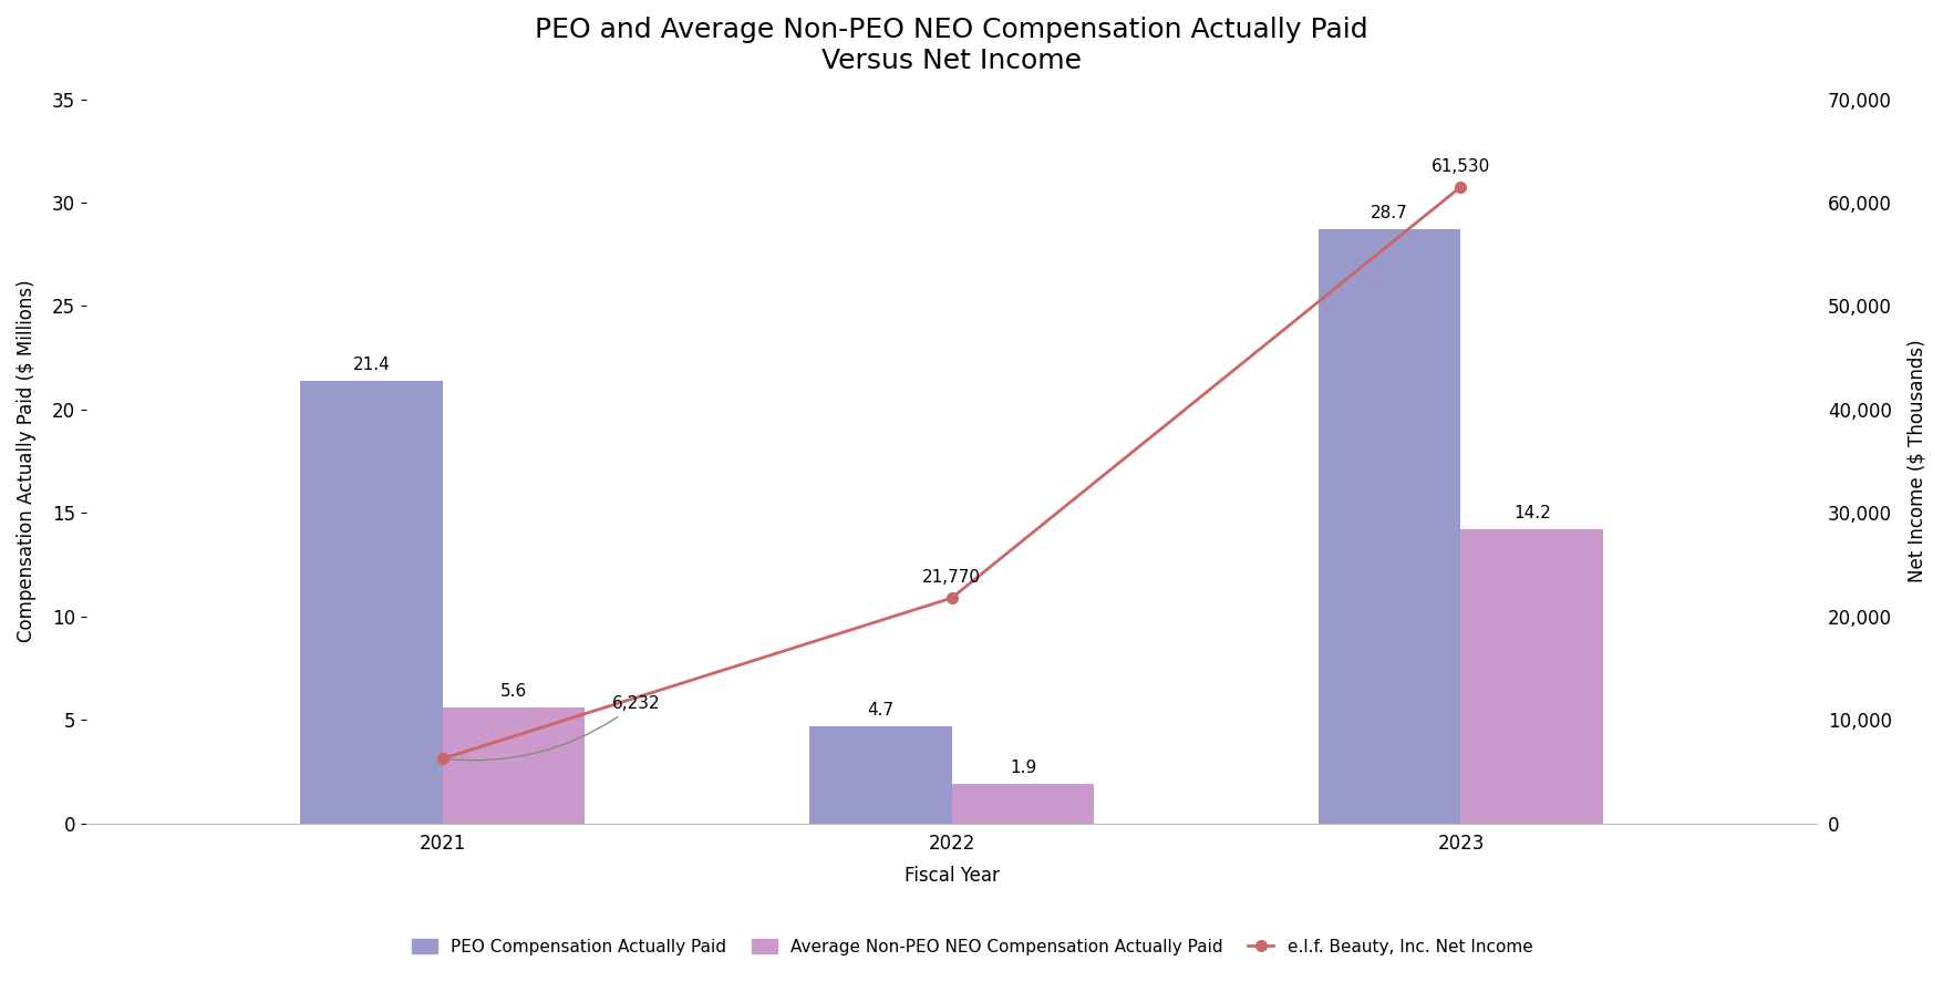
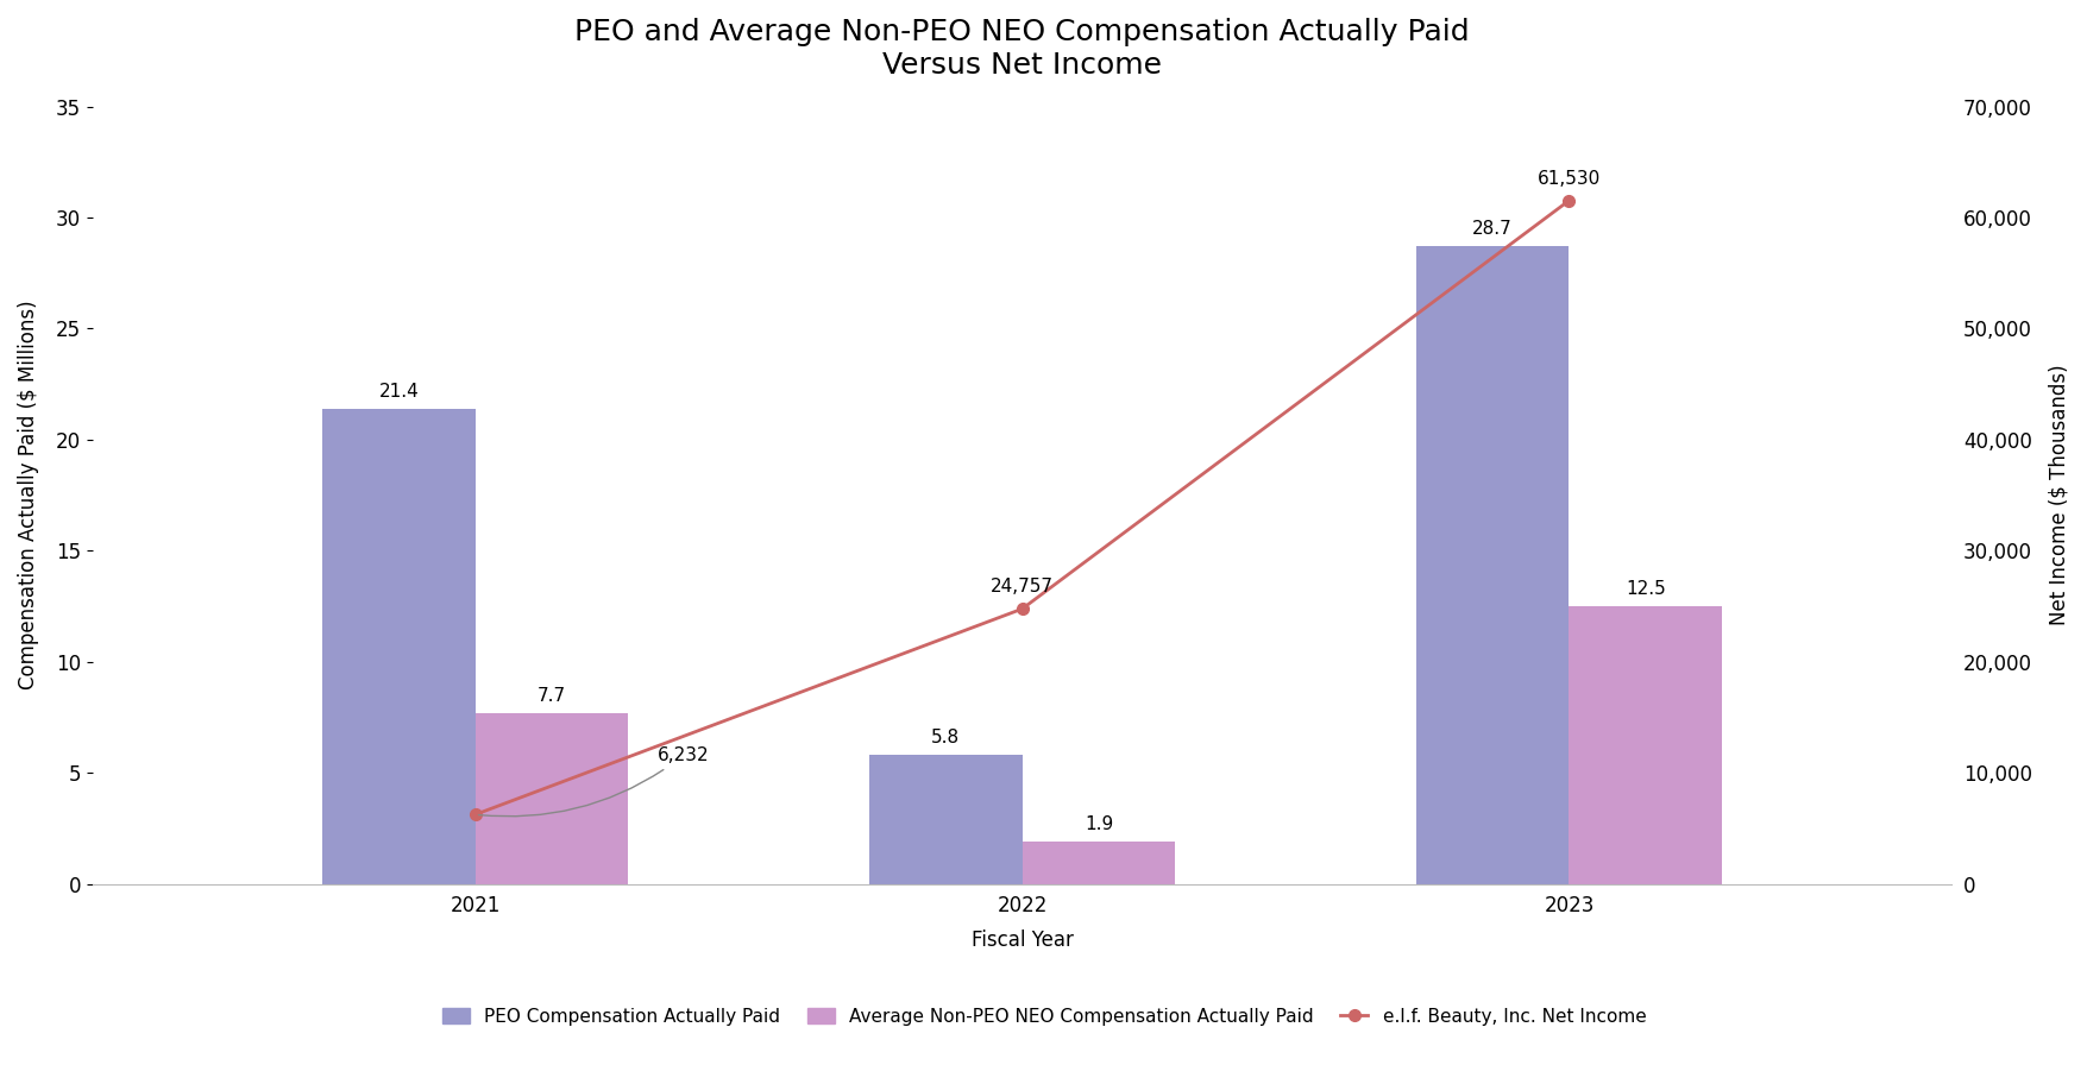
Average Non-PEO NEO Compensation Actually Paid/2021: 5.6 -> 7.7
PEO Compensation Actually Paid/2022: 4.7 -> 5.8
e.l.f. Beauty, Inc. Net Income/2022: 21,770 -> 24,757
Average Non-PEO NEO Compensation Actually Paid/2023: 14.2 -> 12.5
